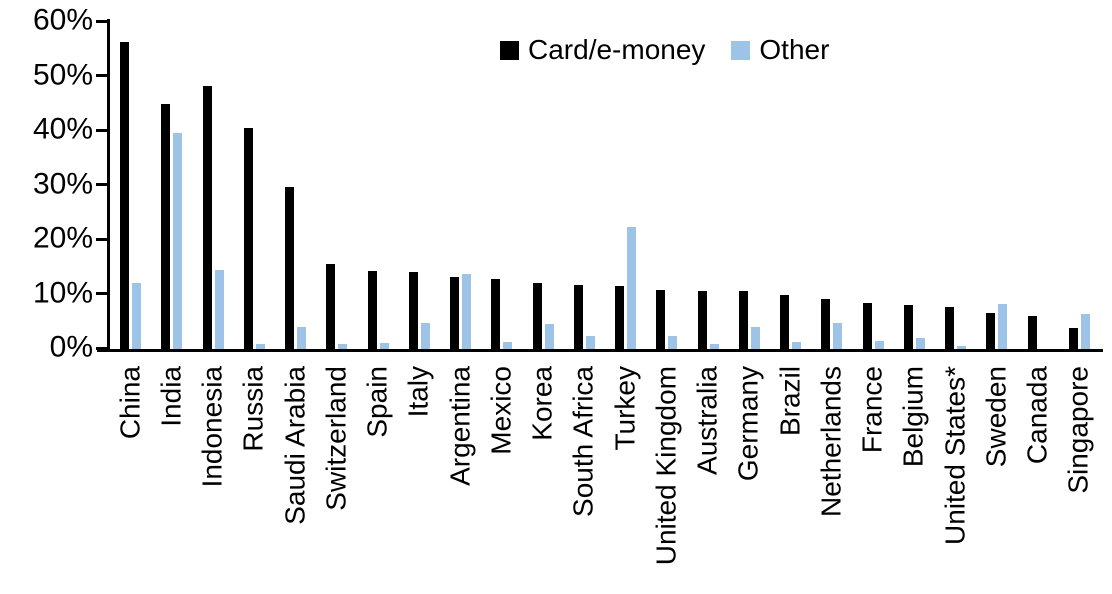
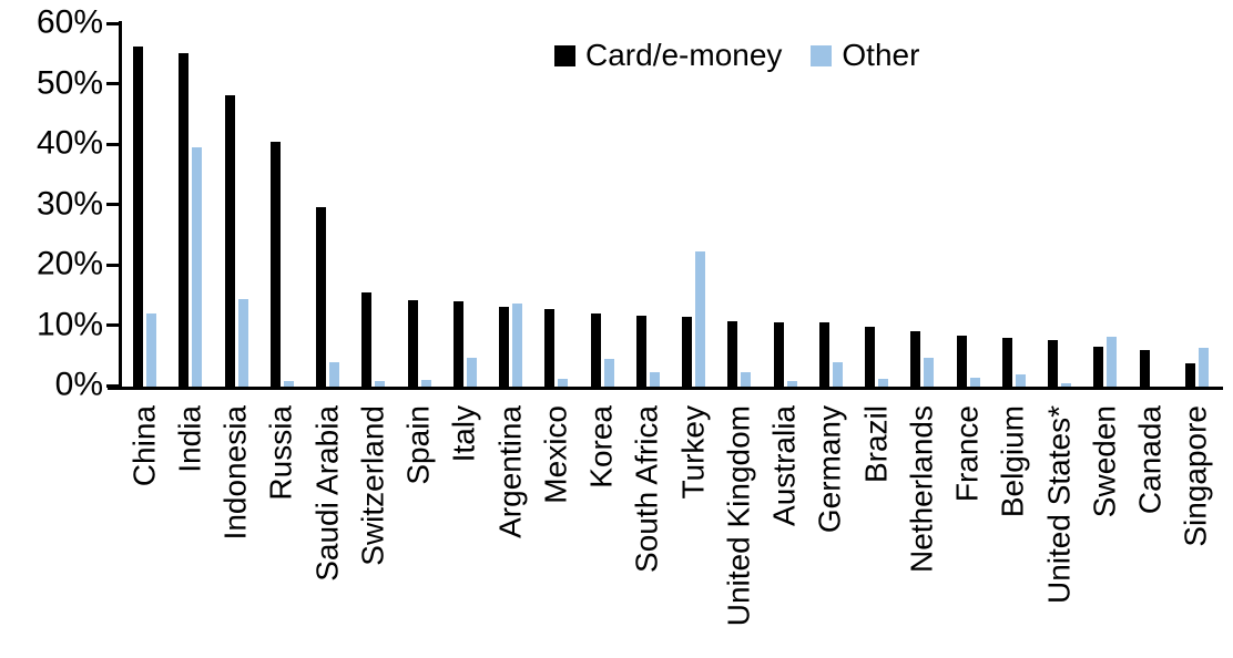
Card/e-money/India: 45% -> 55%
